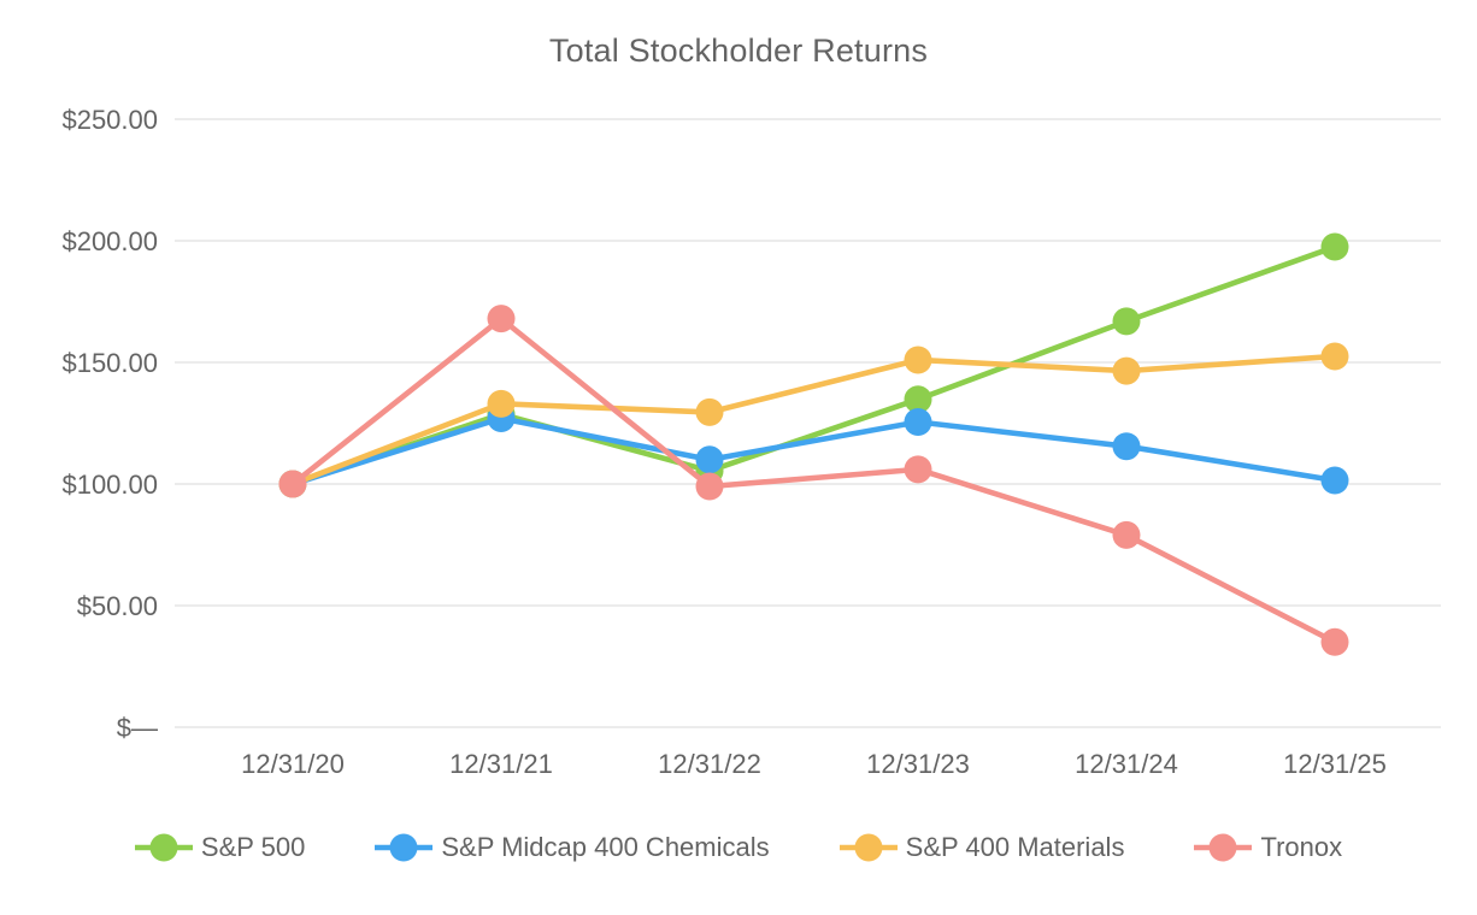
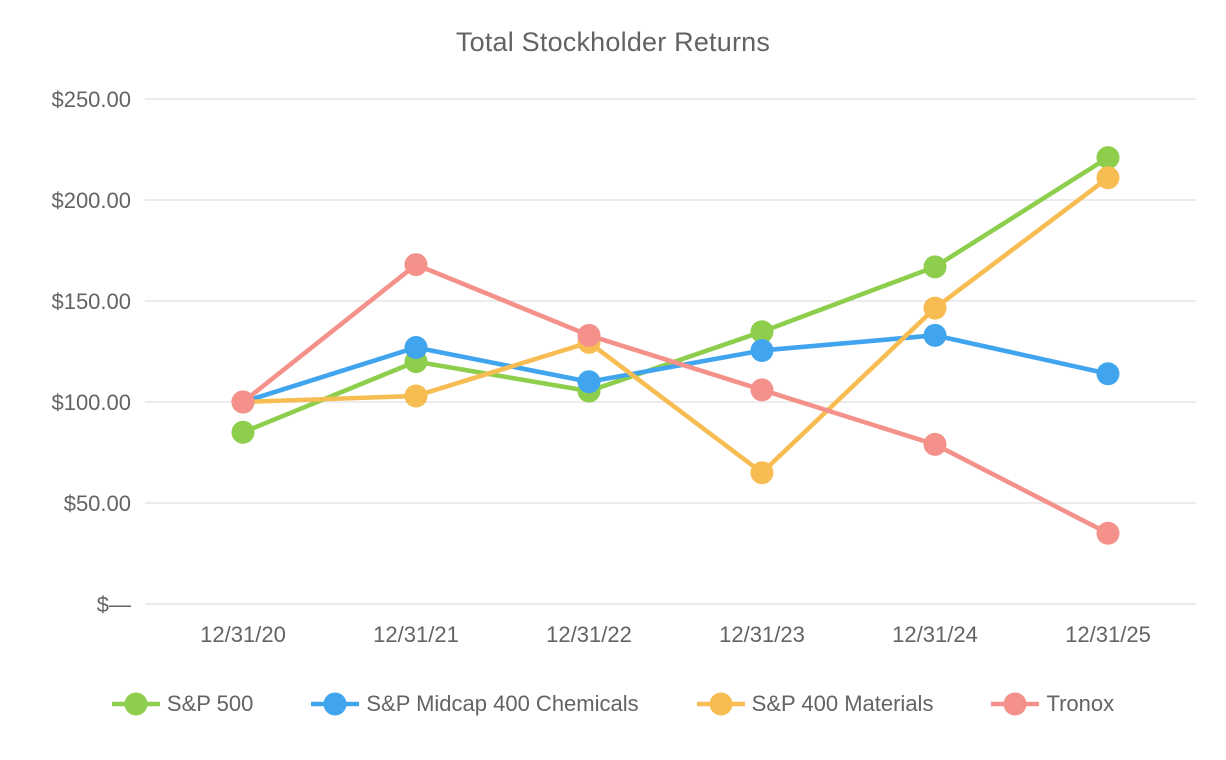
S&P 500/12/31/20: $100 -> $85
S&P 500/12/31/21: $129 -> $120
S&P 400 Materials/12/31/21: $133 -> $103
Tronox/12/31/22: $99 -> $133
S&P 400 Materials/12/31/23: $151 -> $65
S&P Midcap 400 Chemicals/12/31/24: $116 -> $133
S&P 500/12/31/25: $198 -> $221
S&P Midcap 400 Chemicals/12/31/25: $102 -> $114
S&P 400 Materials/12/31/25: $152 -> $211
